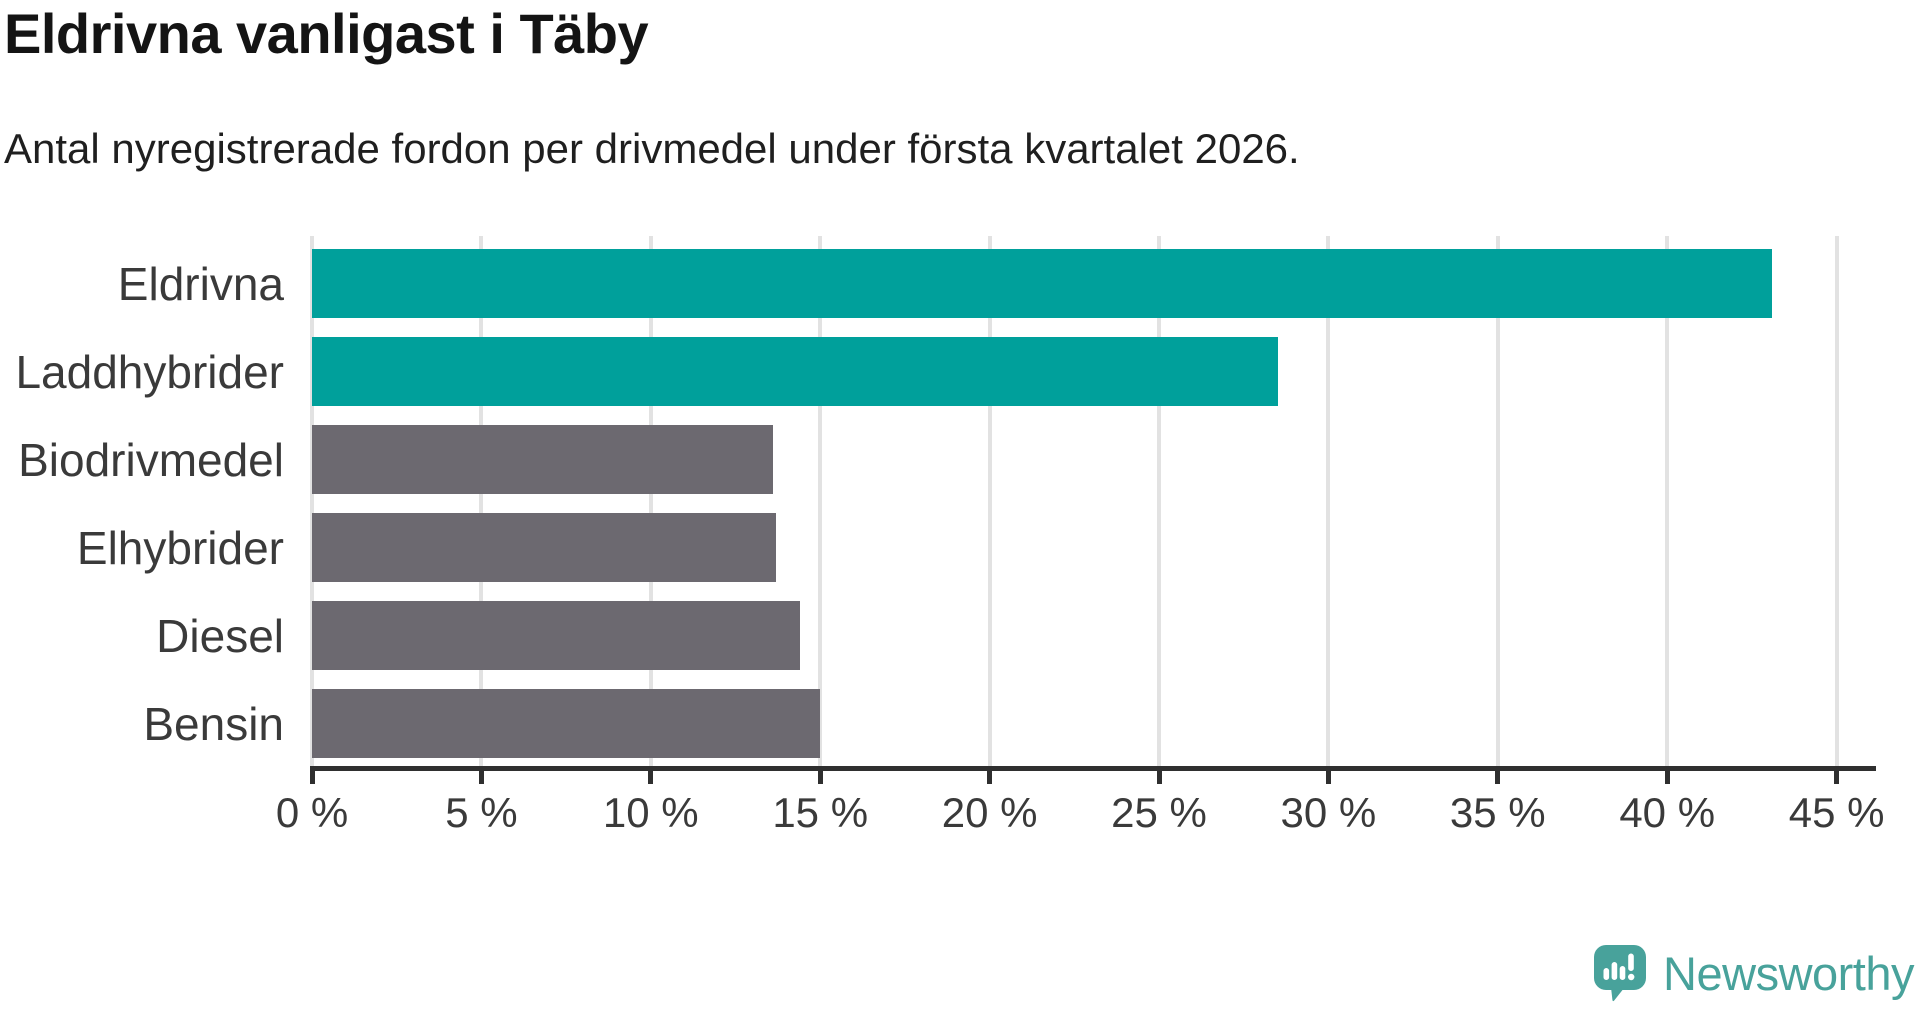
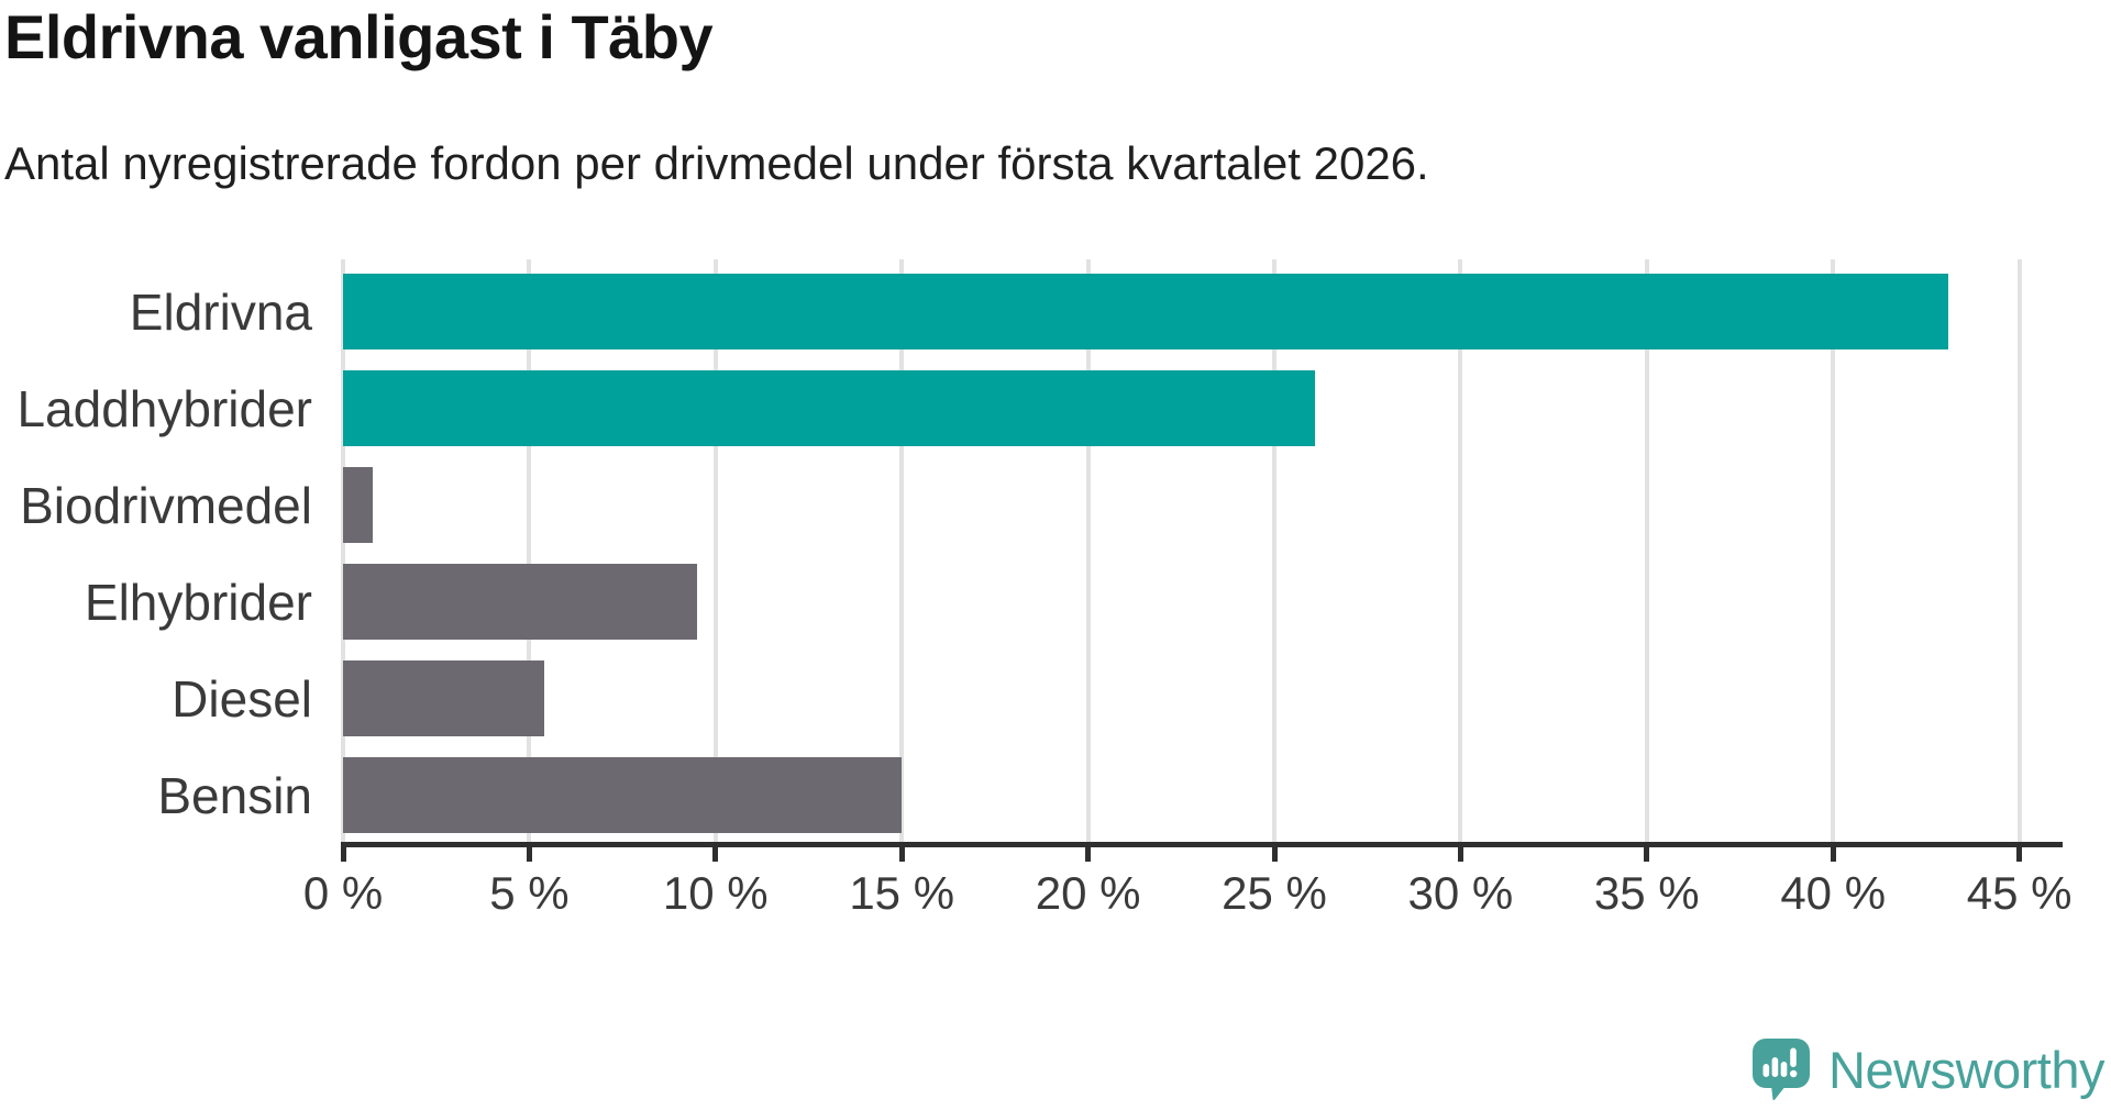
Laddhybrider: 28.5% -> 26.1%
Biodrivmedel: 13.6% -> 0.8%
Elhybrider: 13.7% -> 9.5%
Diesel: 14.4% -> 5.4%
